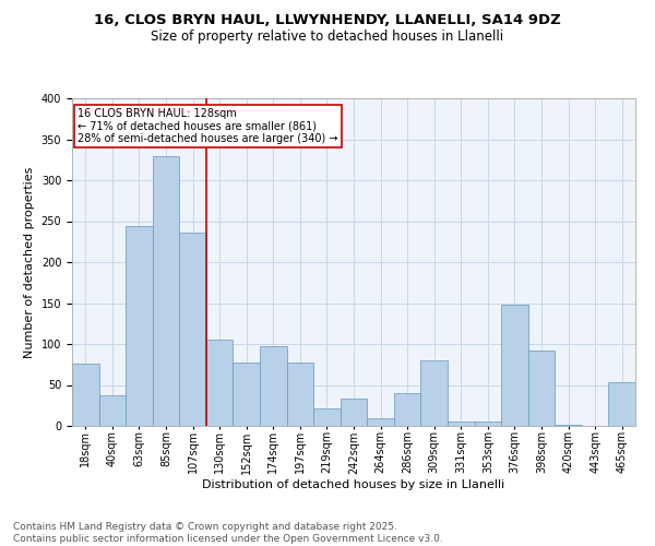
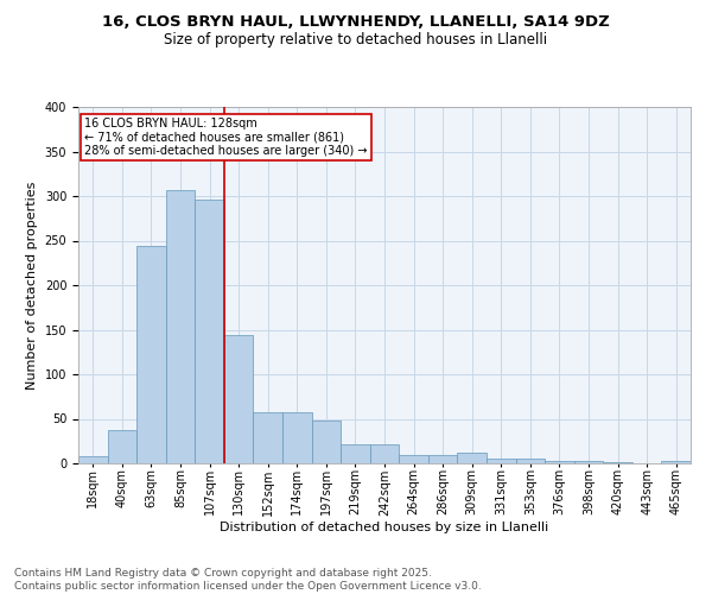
18sqm: 76 -> 8
85sqm: 330 -> 307
107sqm: 236 -> 296
130sqm: 106 -> 144
152sqm: 78 -> 57
174sqm: 98 -> 57
197sqm: 78 -> 48
242sqm: 34 -> 21
286sqm: 40 -> 9
309sqm: 80 -> 12
376sqm: 148 -> 3
398sqm: 92 -> 3
465sqm: 54 -> 3
